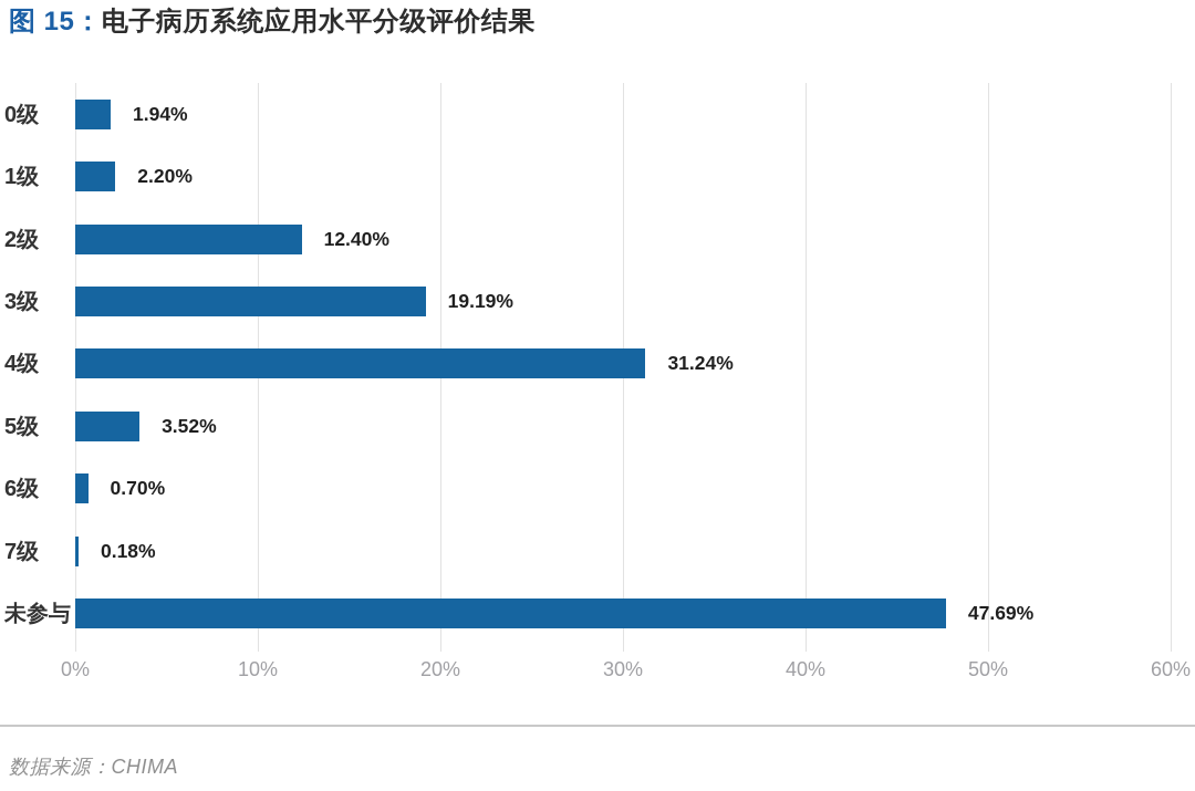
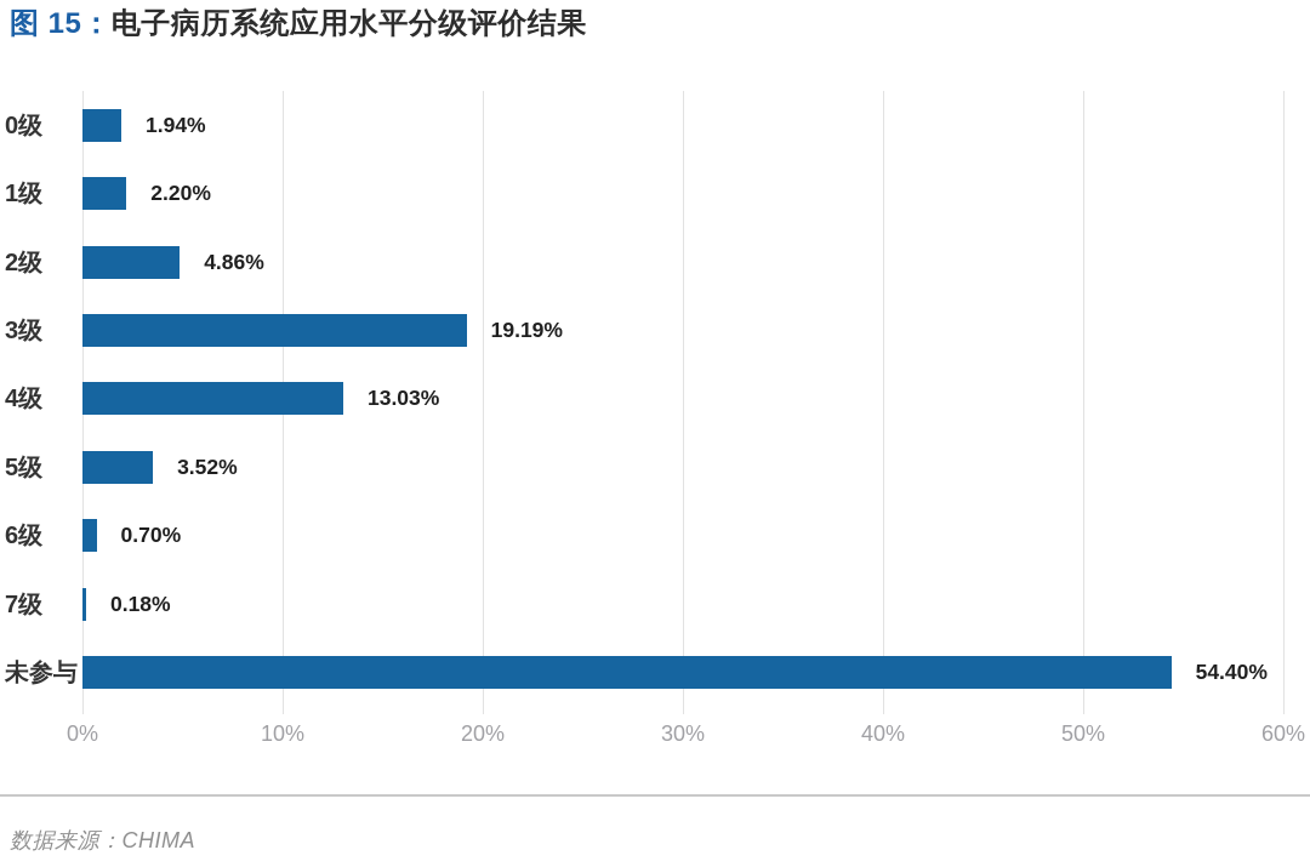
2级: 12.40% -> 4.86%
4级: 31.24% -> 13.03%
未参与: 47.69% -> 54.40%
